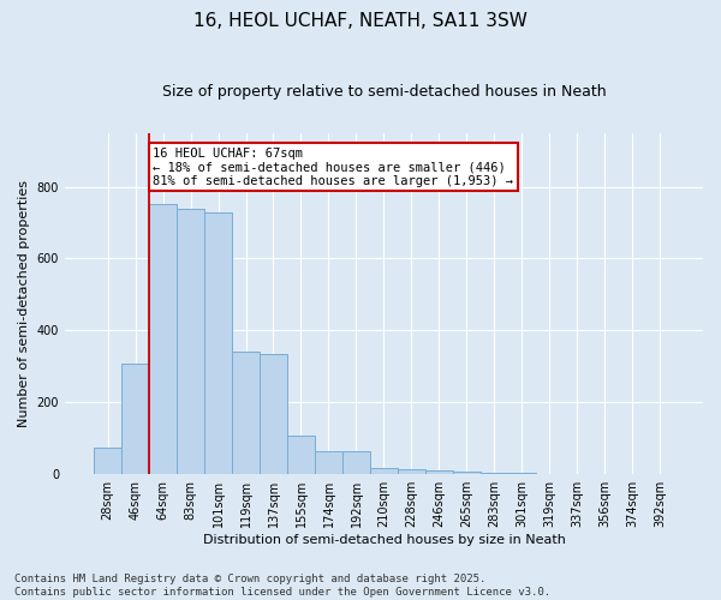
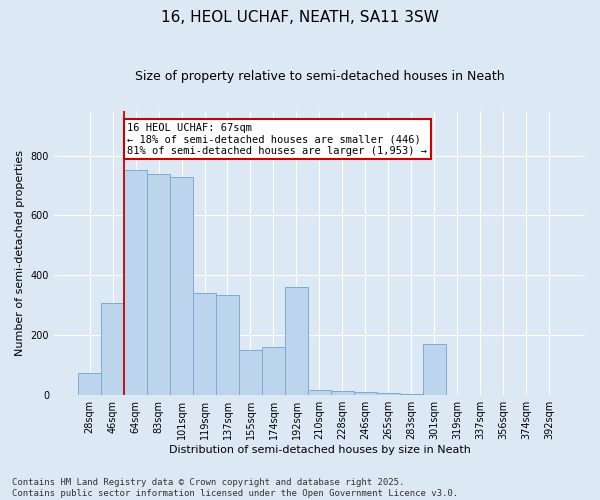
155sqm: 108 -> 150
174sqm: 65 -> 160
192sqm: 65 -> 360
301sqm: 3 -> 170
